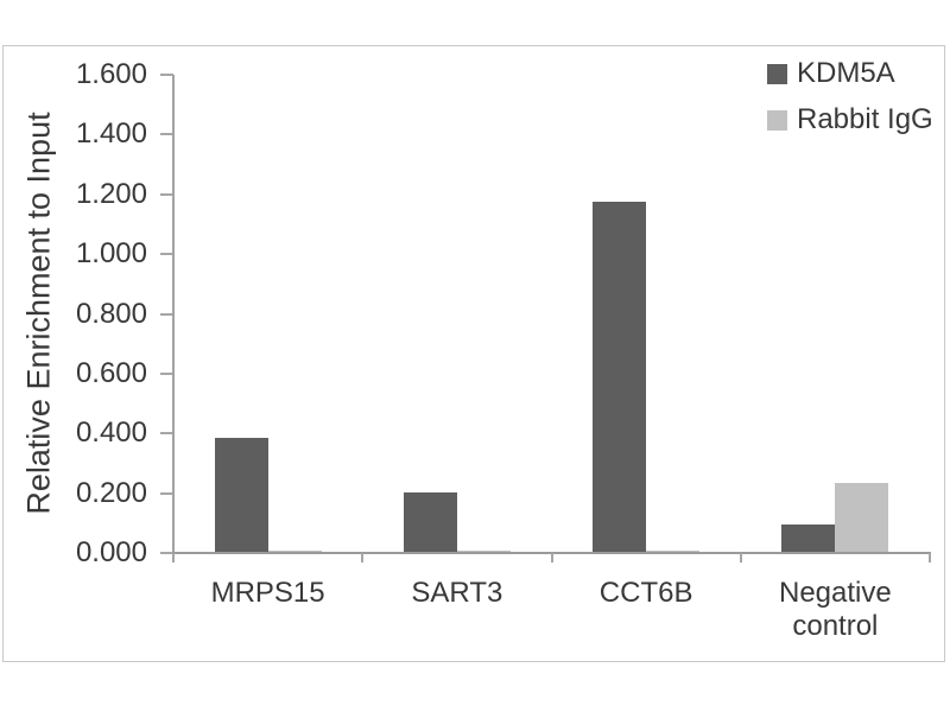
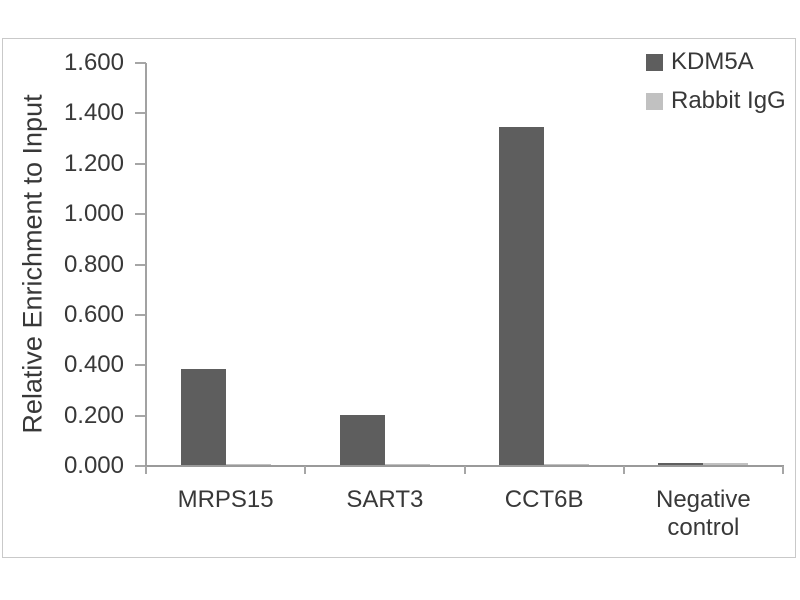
KDM5A/CCT6B: 1.17 -> 1.34
KDM5A/Negative control: 0.09 -> 0.01
Rabbit IgG/Negative control: 0.23 -> 0.01
